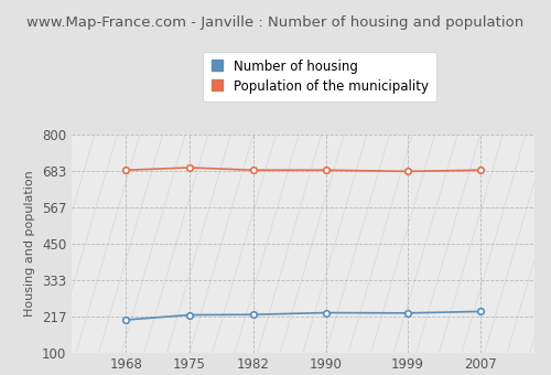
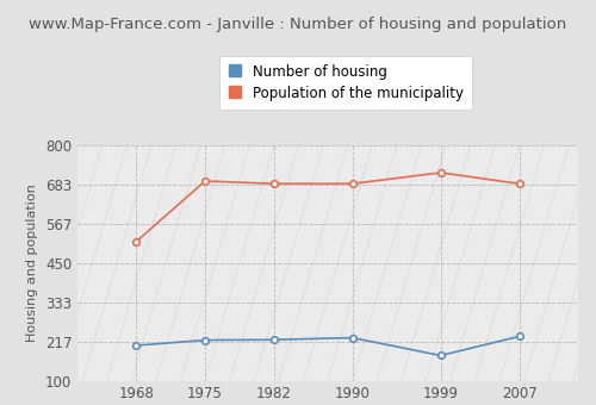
Population of the municipality/1968: 687 -> 515
Number of housing/1999: 227 -> 175
Population of the municipality/1999: 683 -> 720
